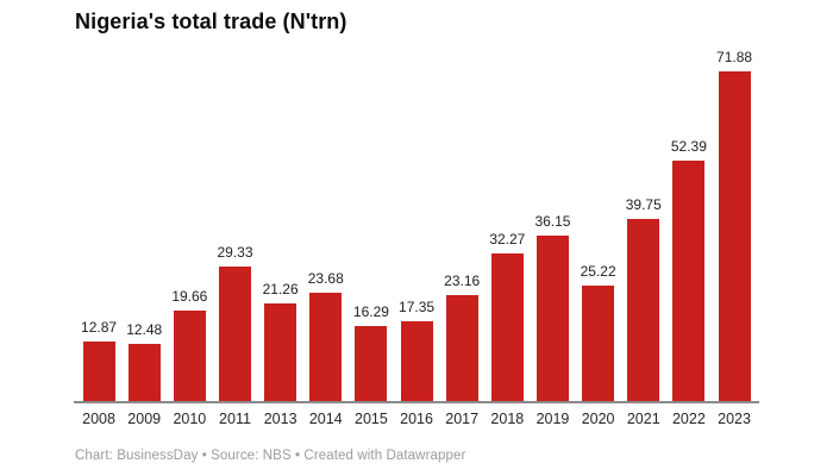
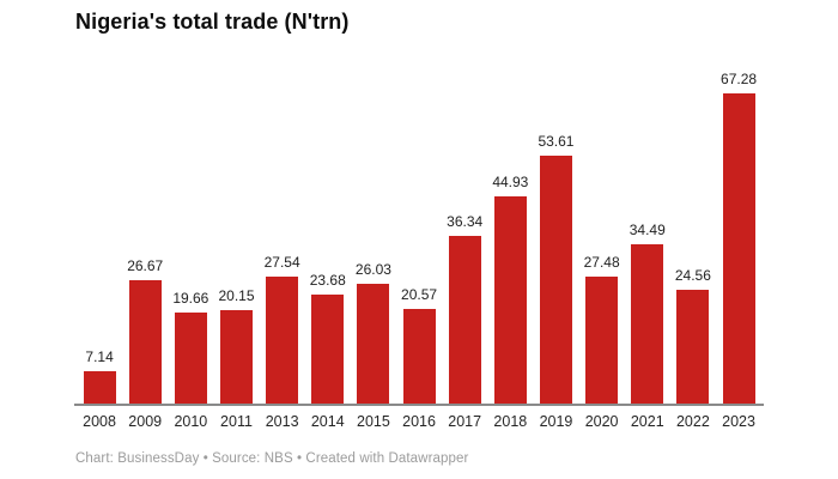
2008: 12.87 -> 7.14
2009: 12.48 -> 26.67
2011: 29.33 -> 20.15
2013: 21.26 -> 27.54
2015: 16.29 -> 26.03
2016: 17.35 -> 20.57
2017: 23.16 -> 36.34
2018: 32.27 -> 44.93
2019: 36.15 -> 53.61
2020: 25.22 -> 27.48
2021: 39.75 -> 34.49
2022: 52.39 -> 24.56
2023: 71.88 -> 67.28
